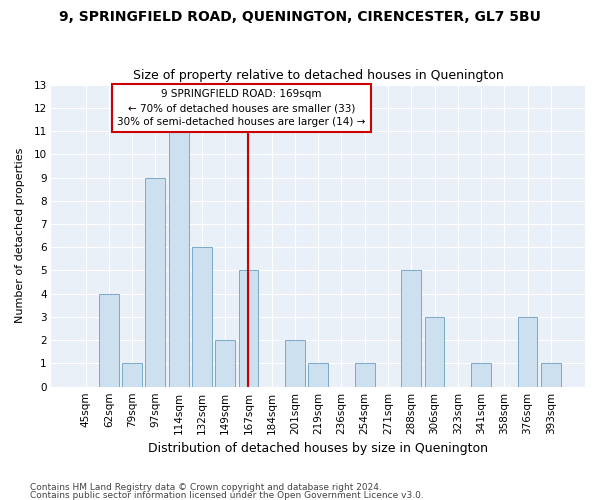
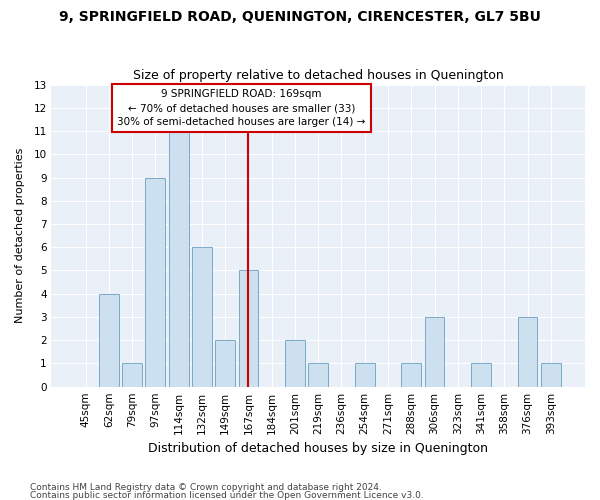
288sqm: 5 -> 1
